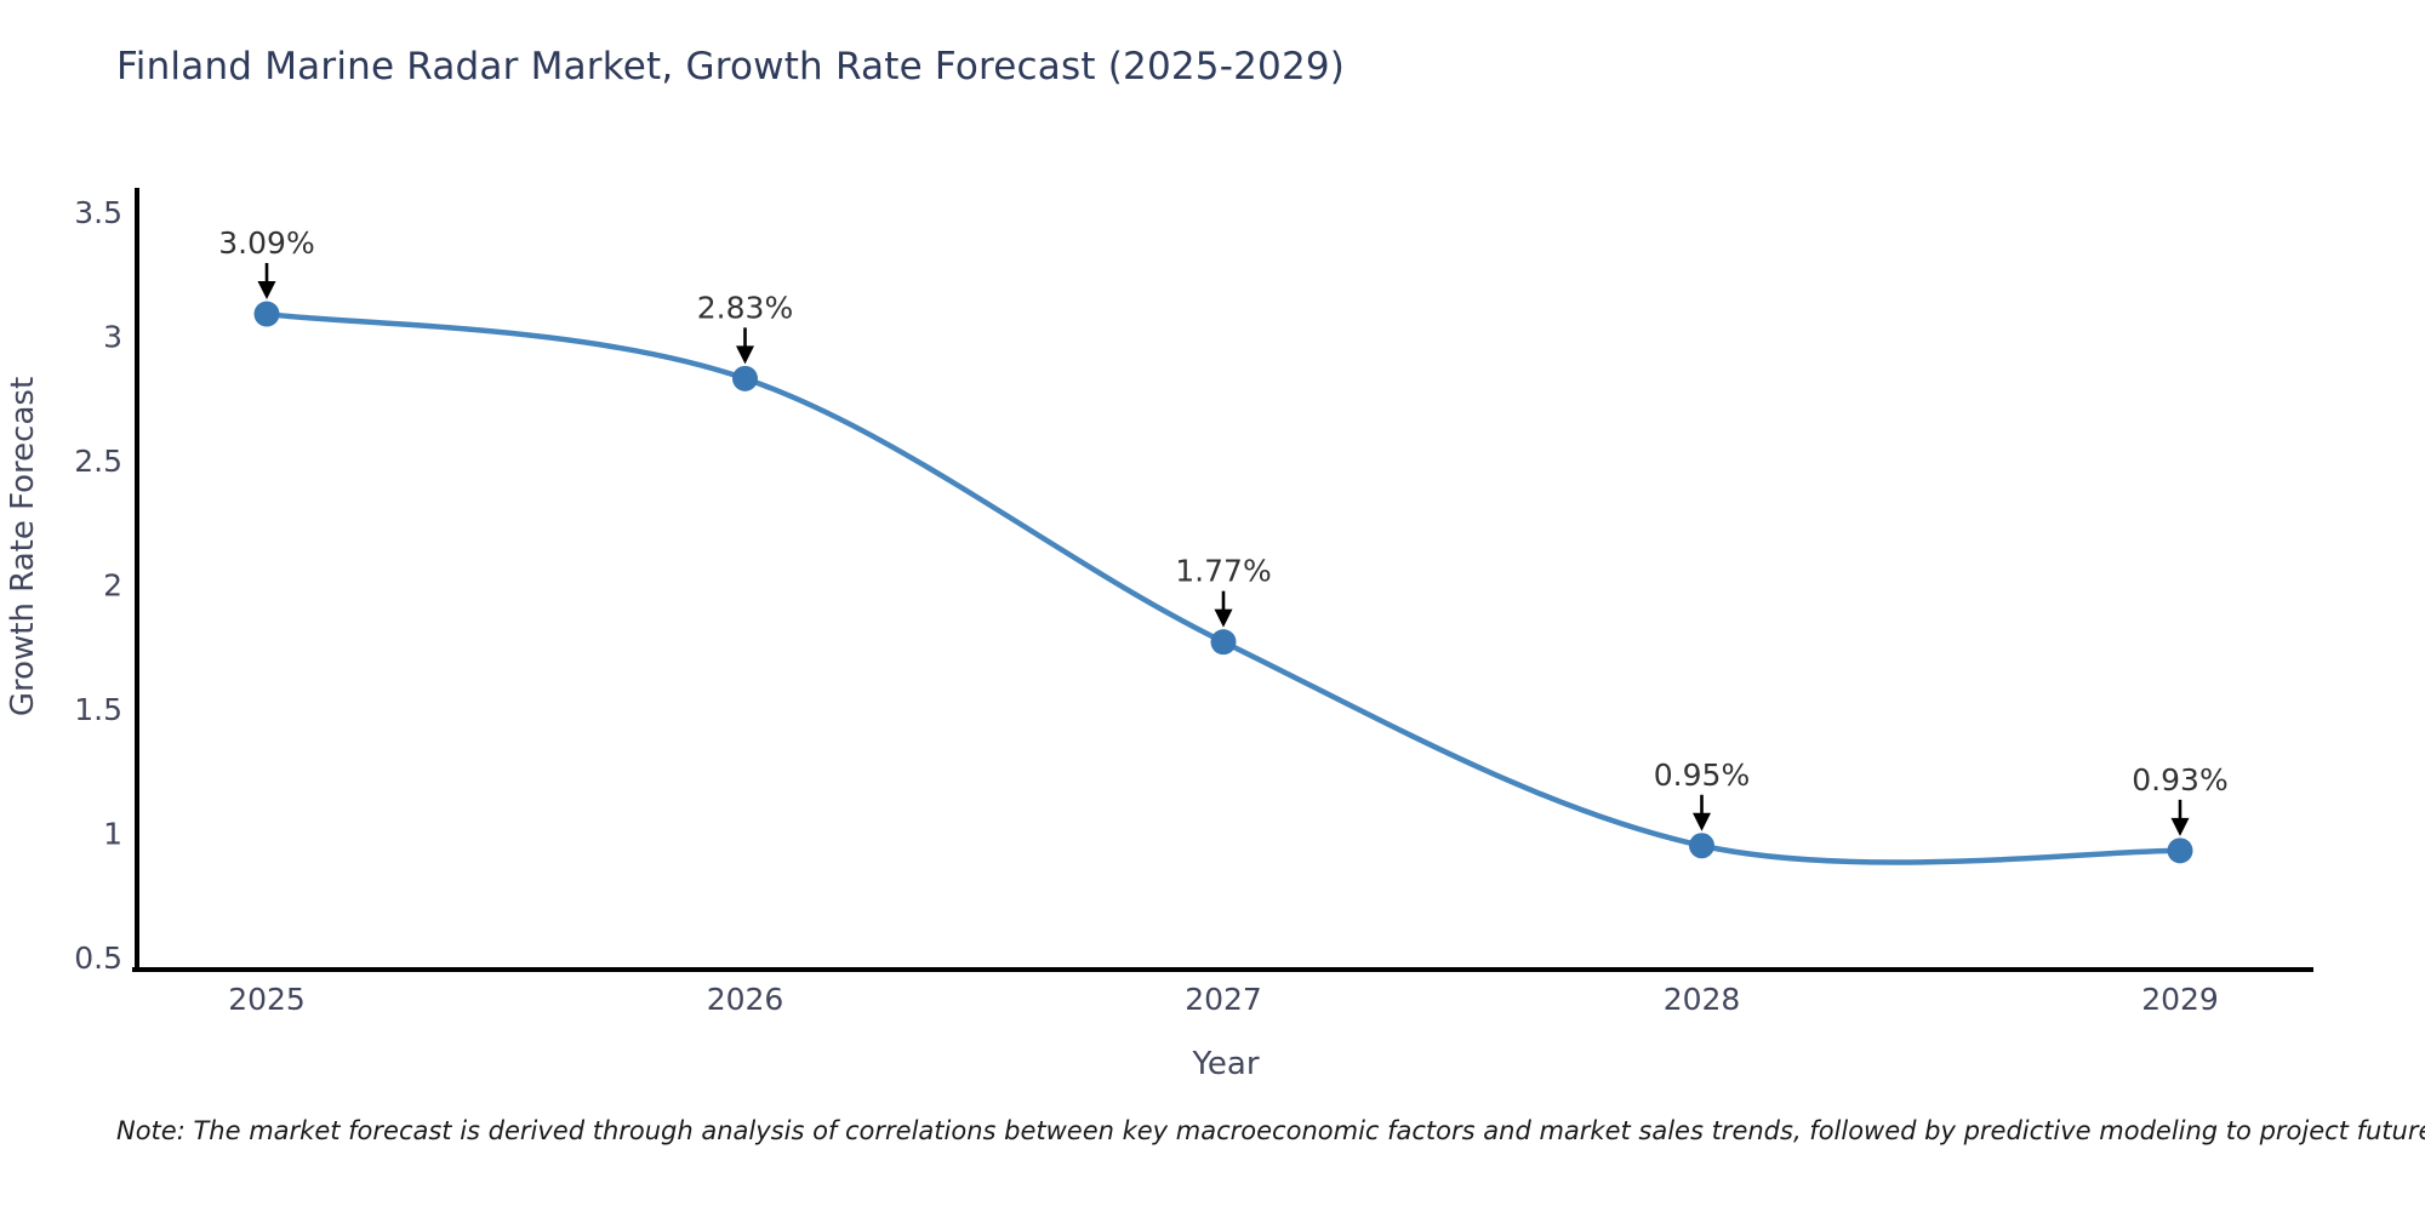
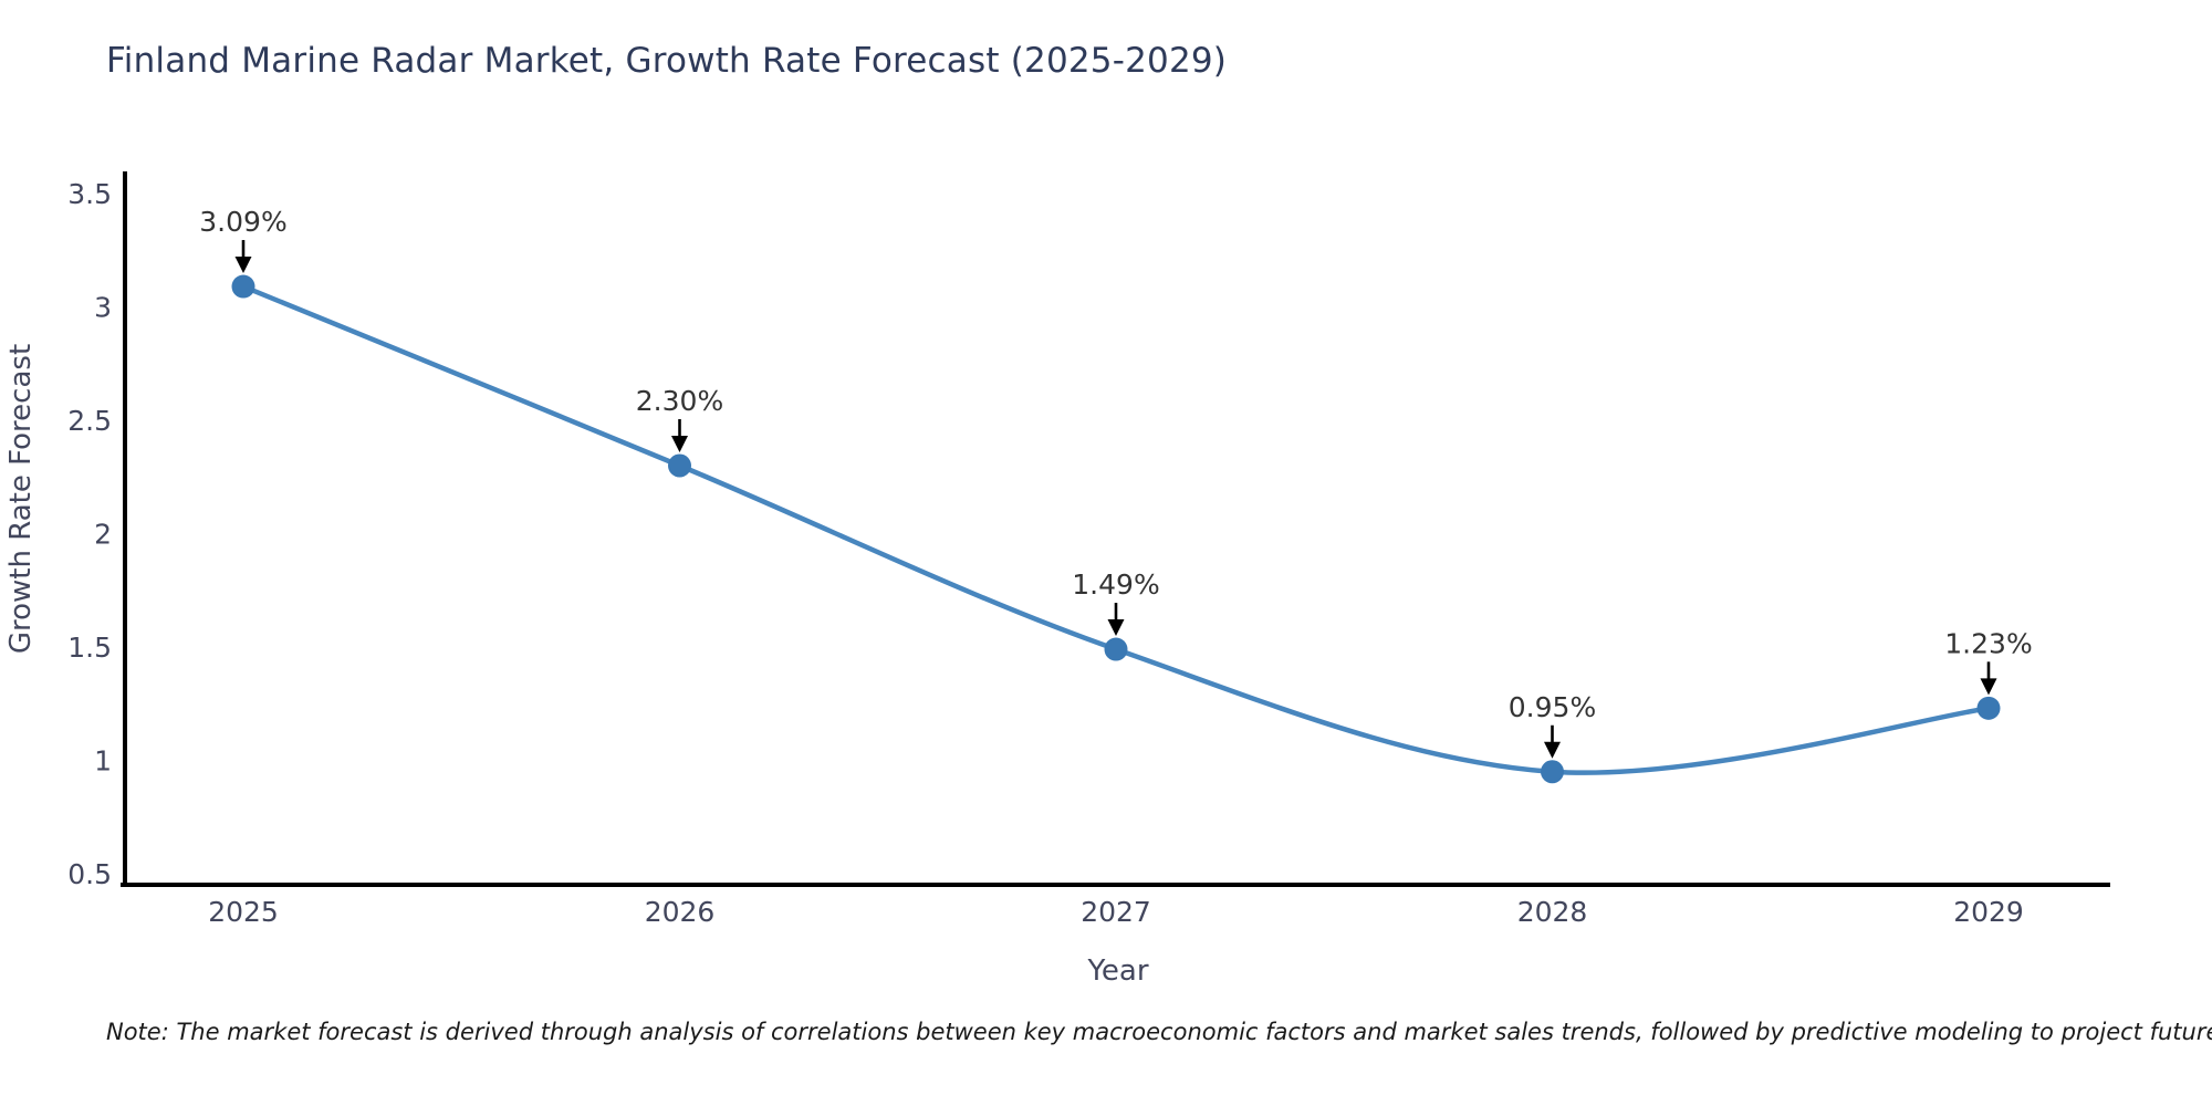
2026: 2.83% -> 2.30%
2027: 1.77% -> 1.49%
2029: 0.93% -> 1.23%
